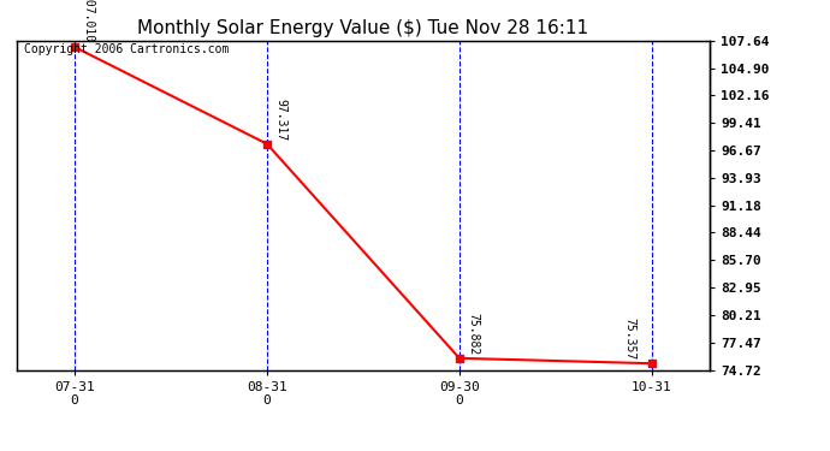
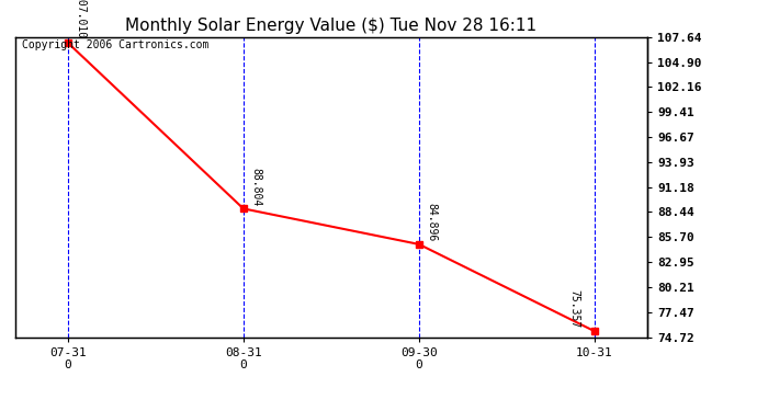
08-31 0: 97.317 -> 88.804
09-30 0: 75.882 -> 84.896
